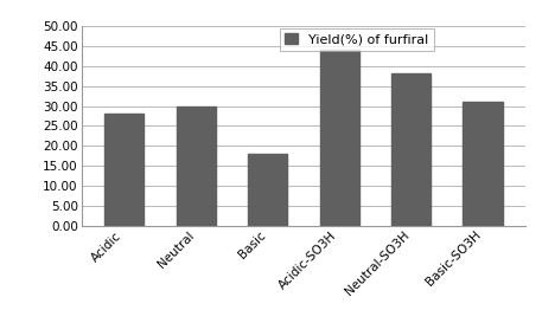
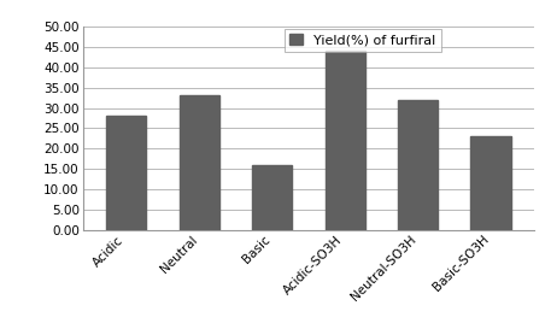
Neutral: 30 -> 33
Basic: 18 -> 16
Neutral-SO3H: 38 -> 32
Basic-SO3H: 31 -> 23
